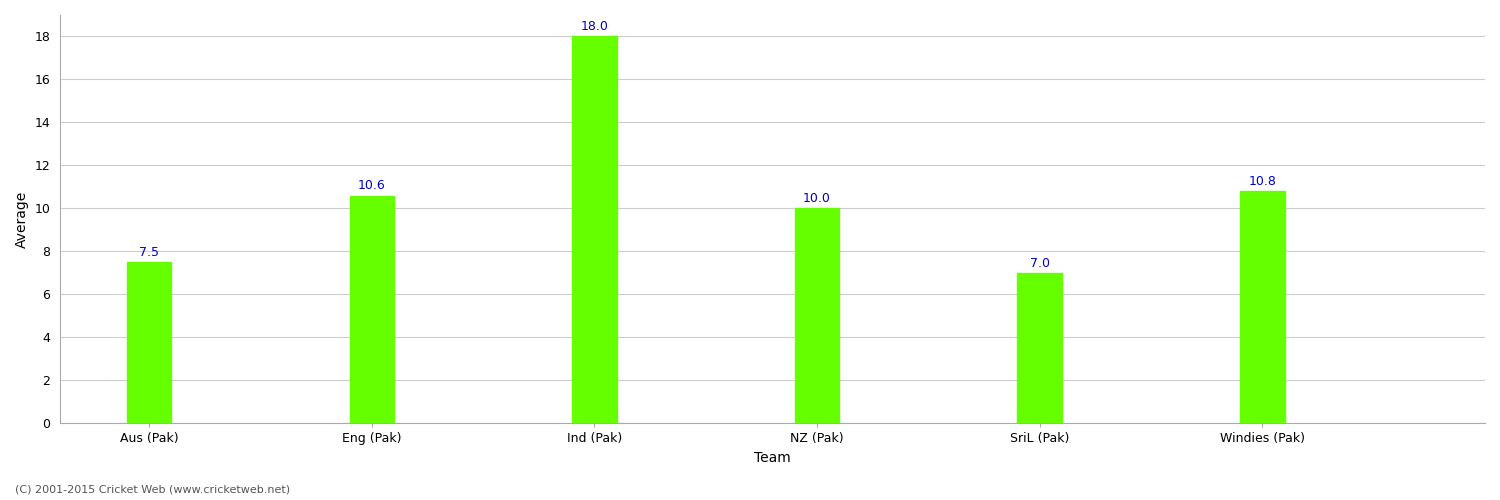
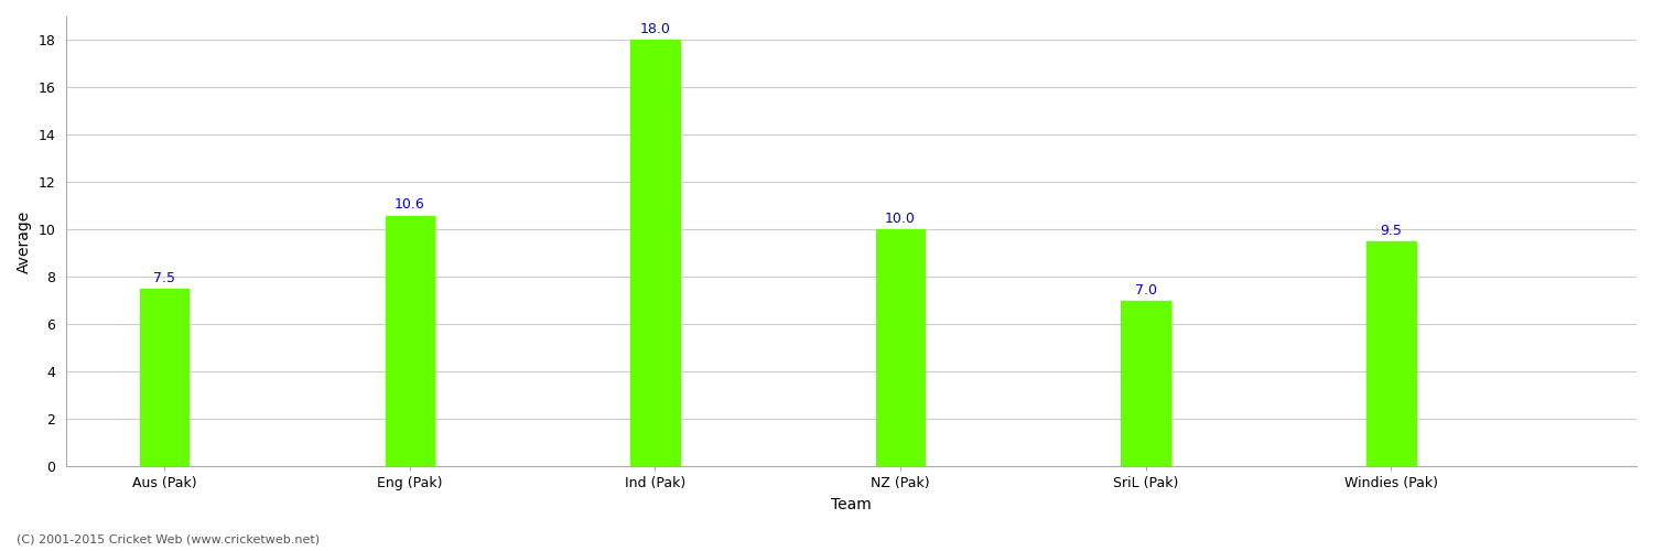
Windies (Pak): 10.8 -> 9.5
